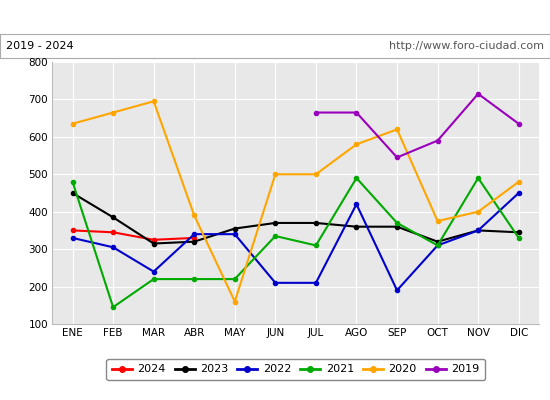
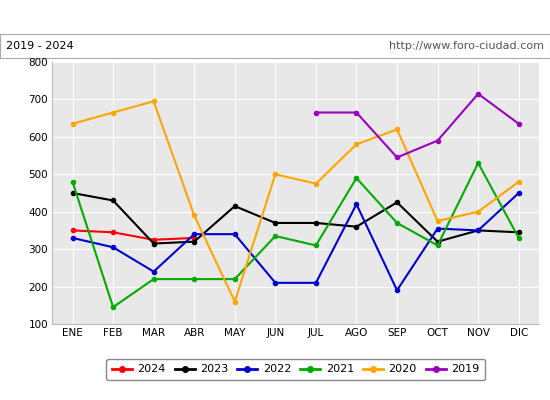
2023/FEB: 385 -> 430
2023/MAY: 355 -> 415
2020/JUL: 500 -> 475
2023/SEP: 360 -> 425
2022/OCT: 310 -> 355
2021/NOV: 490 -> 530
